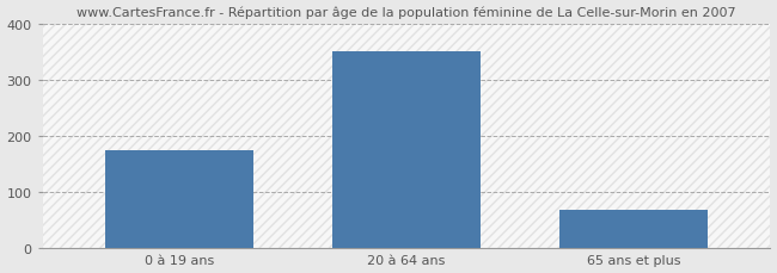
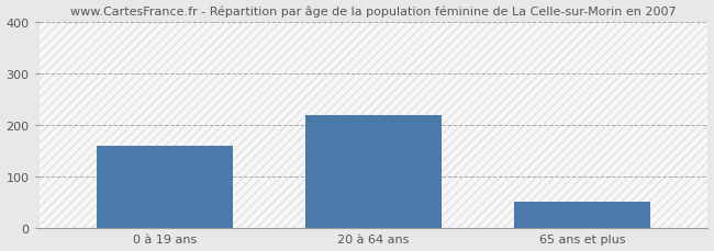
0 à 19 ans: 175 -> 160
20 à 64 ans: 350 -> 220
65 ans et plus: 67 -> 50
